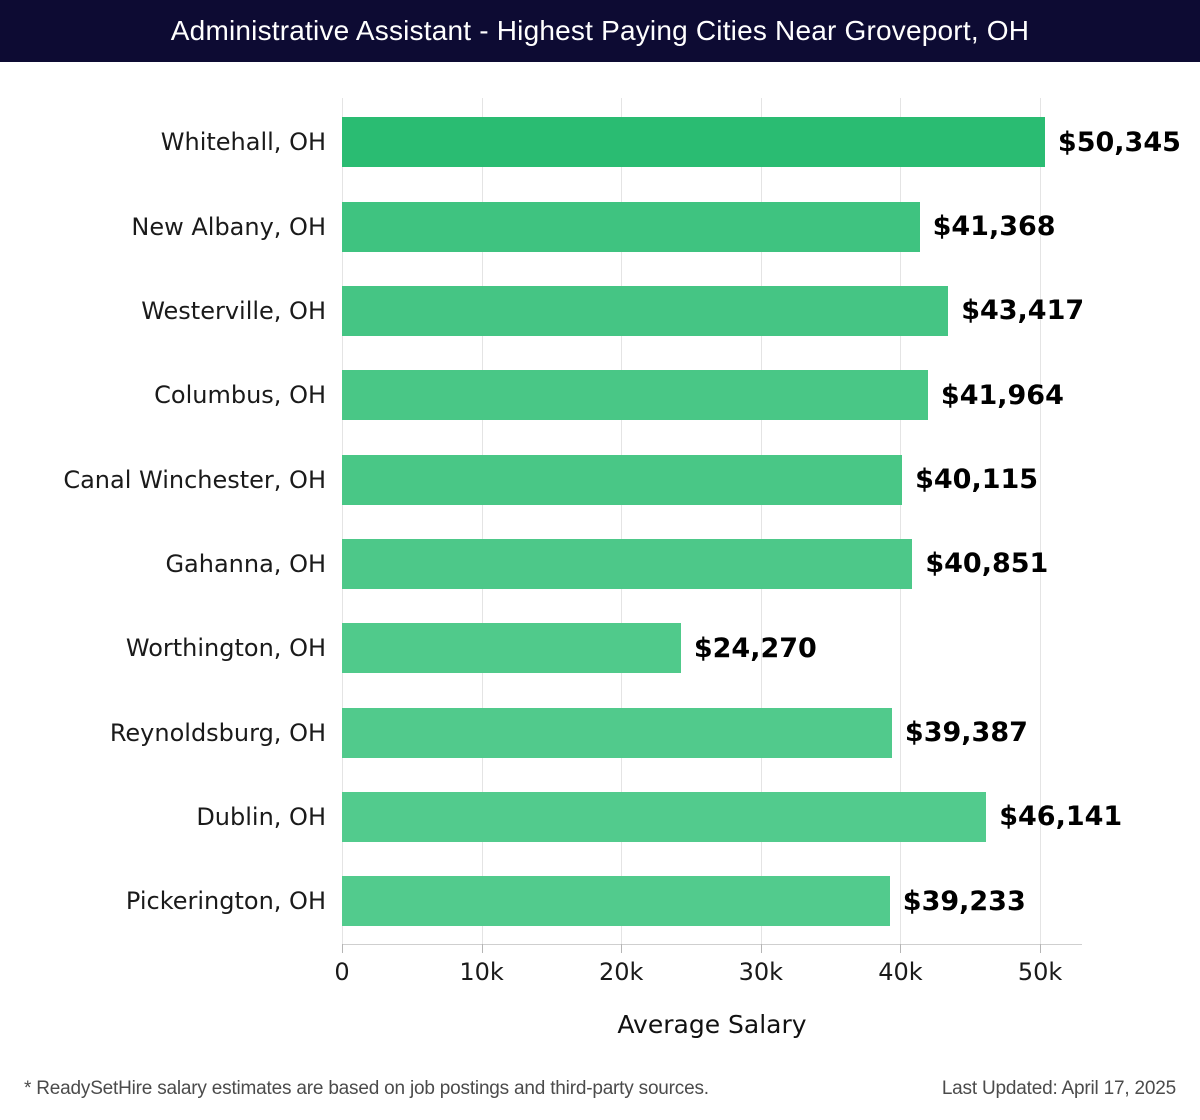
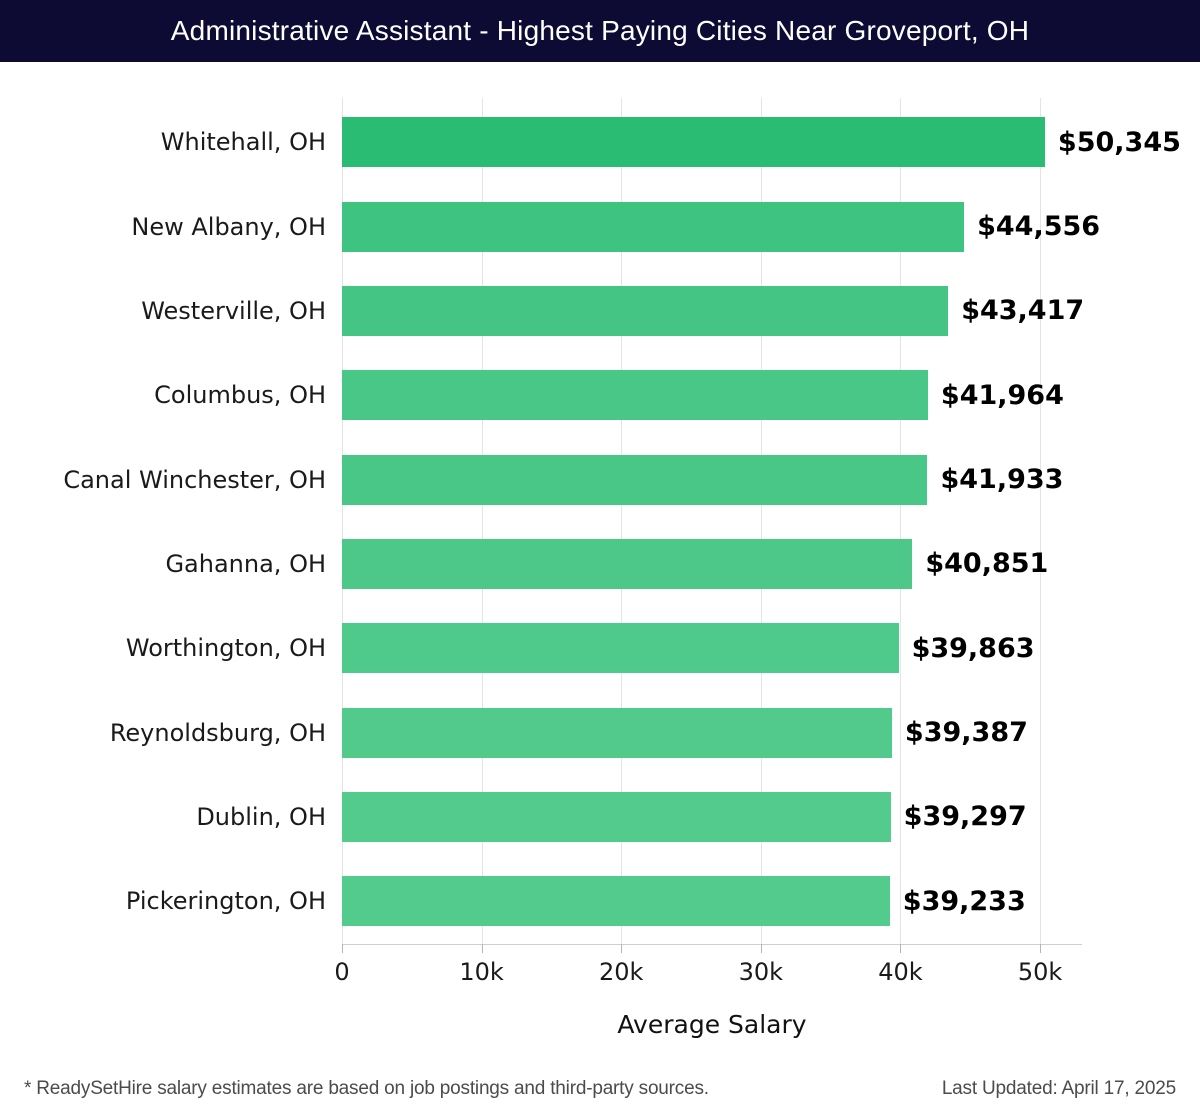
New Albany, OH: $41,368 -> $44,556
Canal Winchester, OH: $40,115 -> $41,933
Worthington, OH: $24,270 -> $39,863
Dublin, OH: $46,141 -> $39,297
